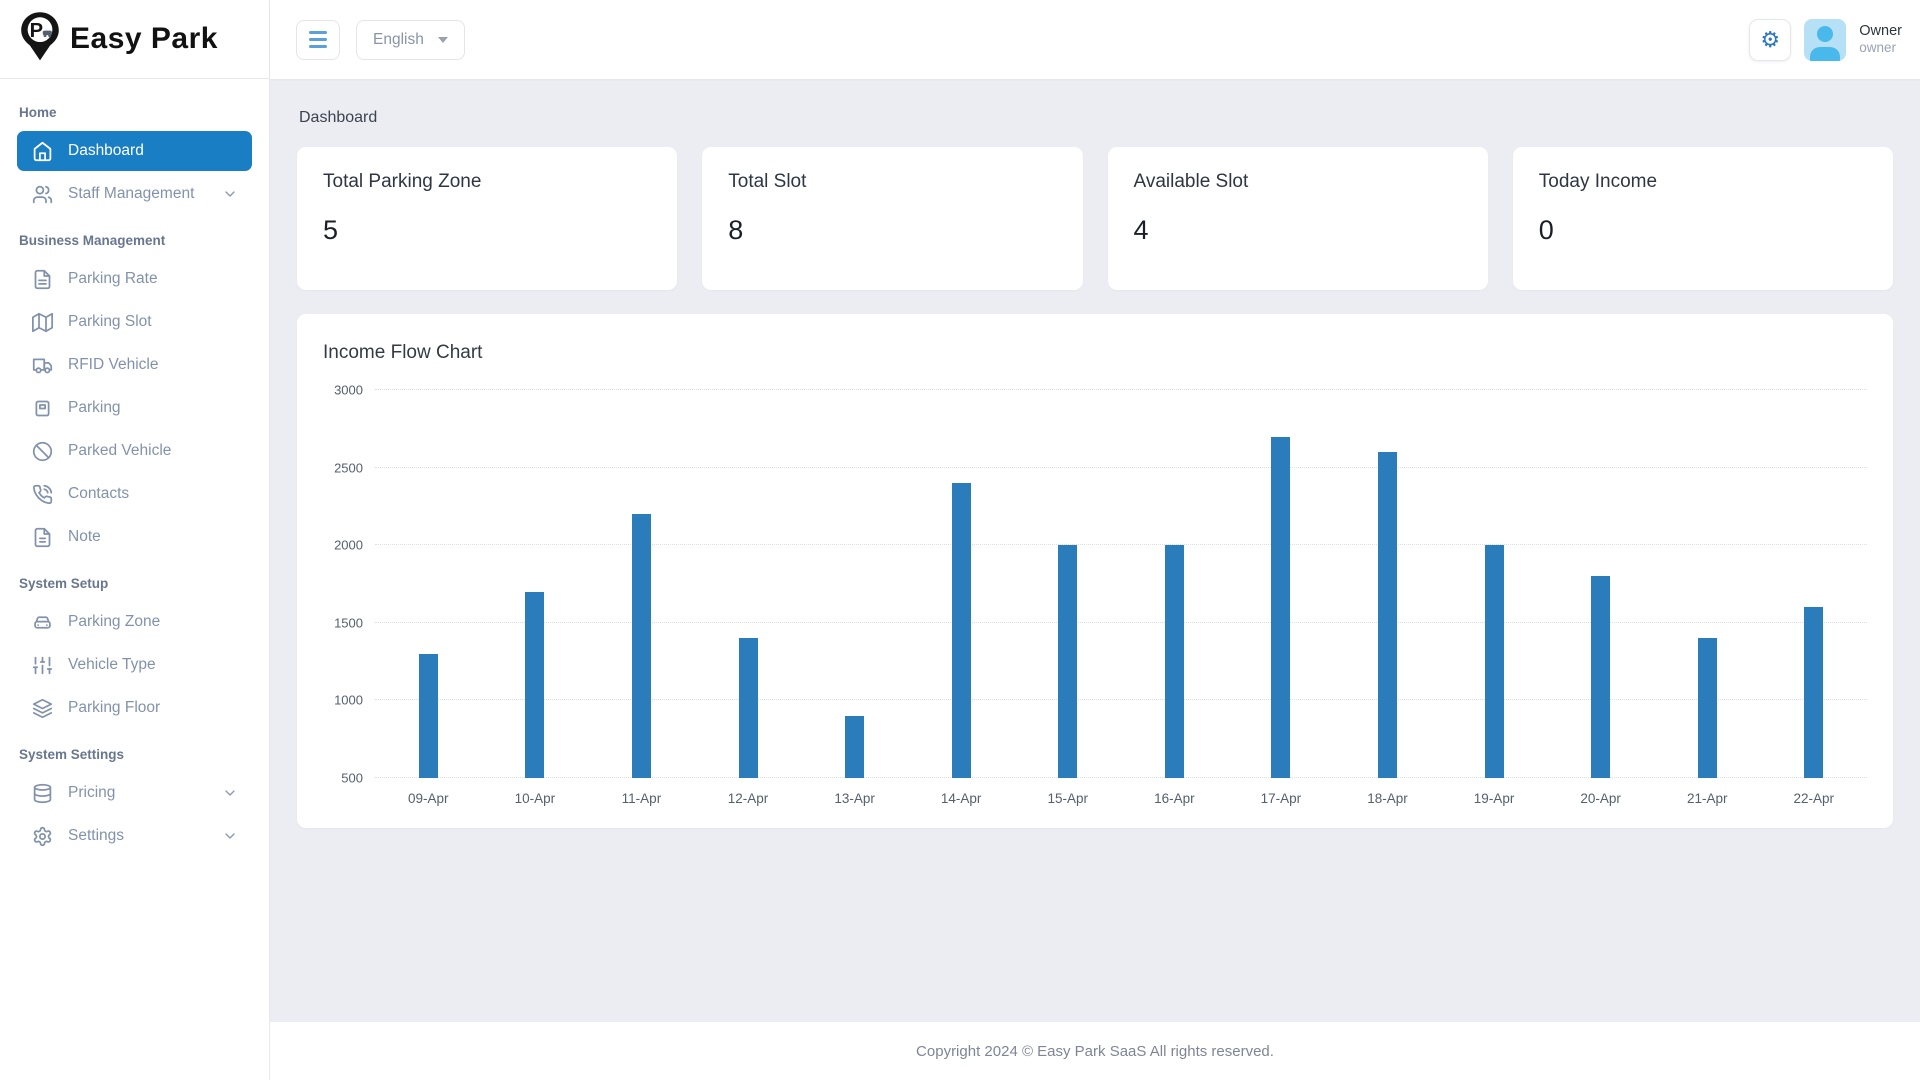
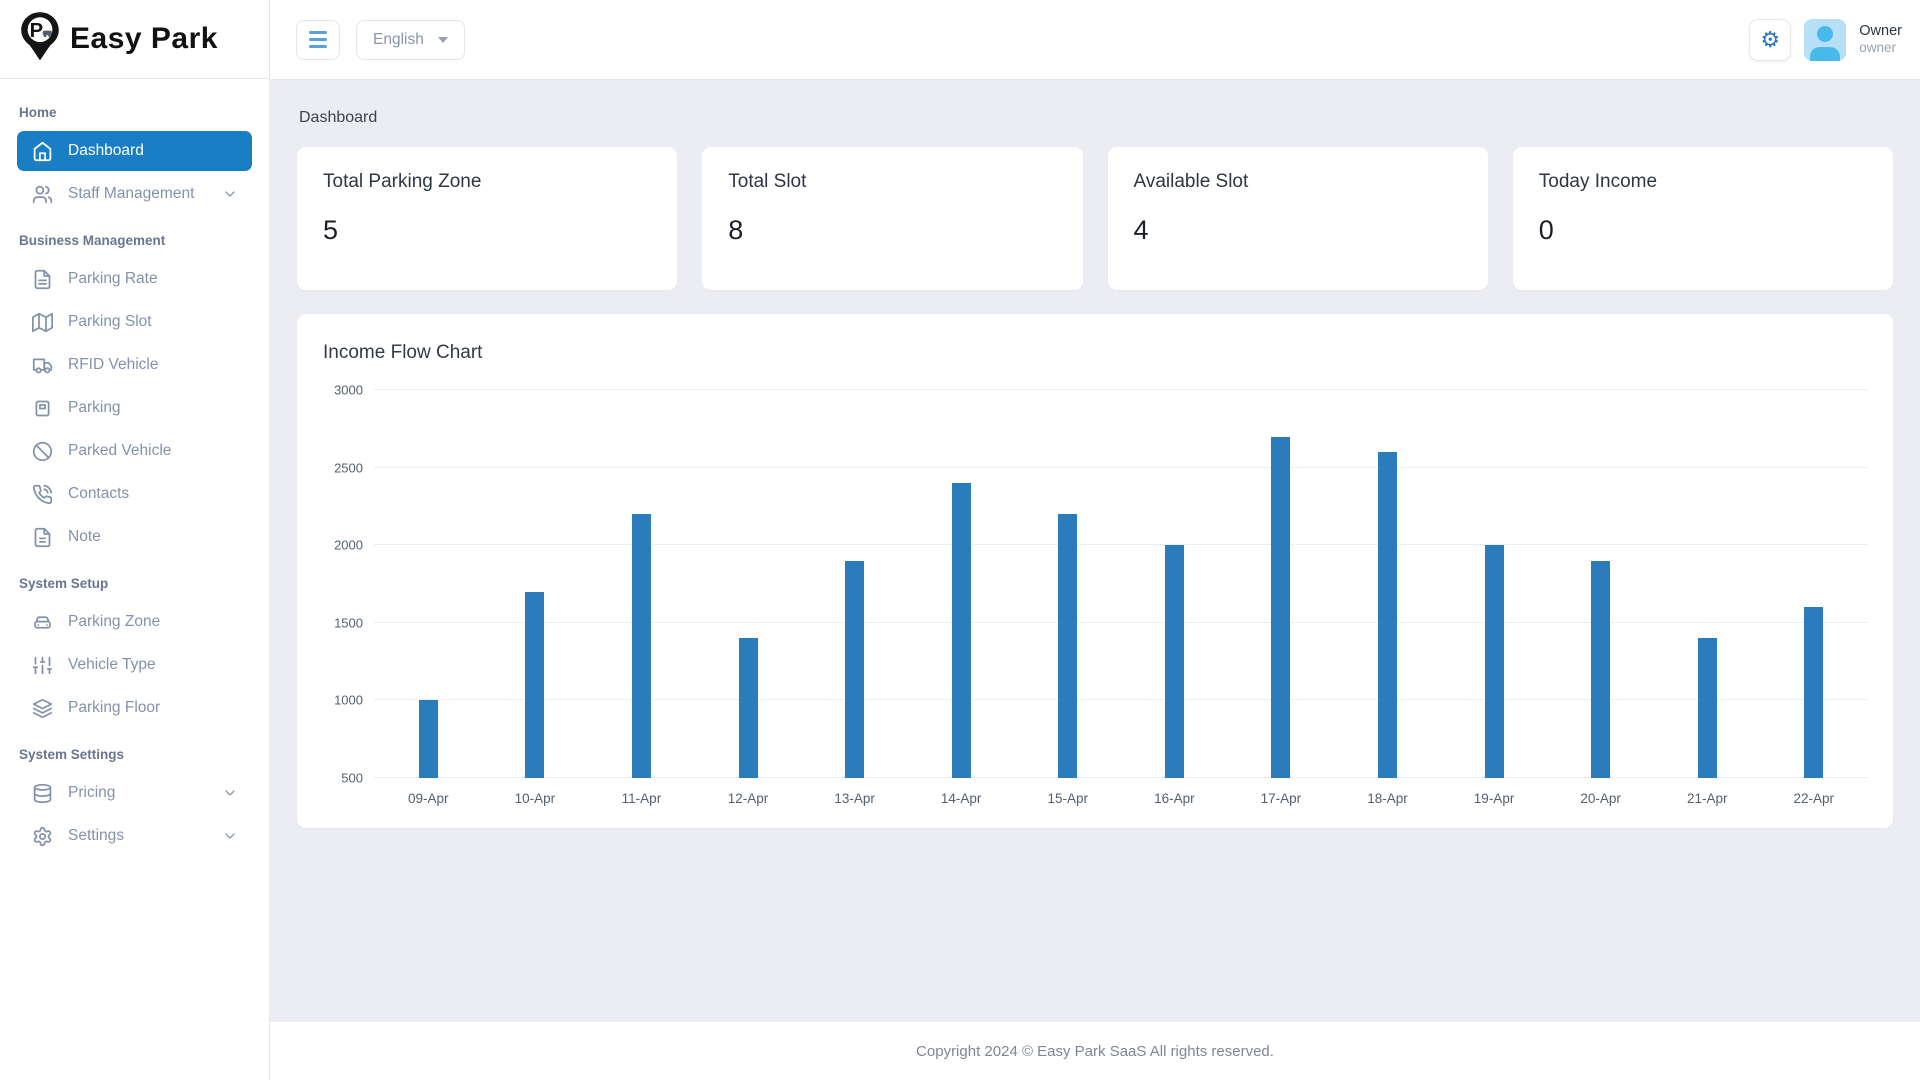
09-Apr: 1300 -> 1000
13-Apr: 900 -> 1900
15-Apr: 2000 -> 2200
20-Apr: 1800 -> 1900
